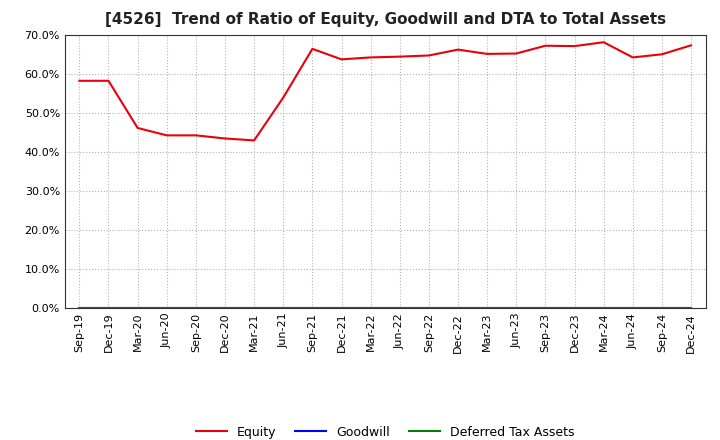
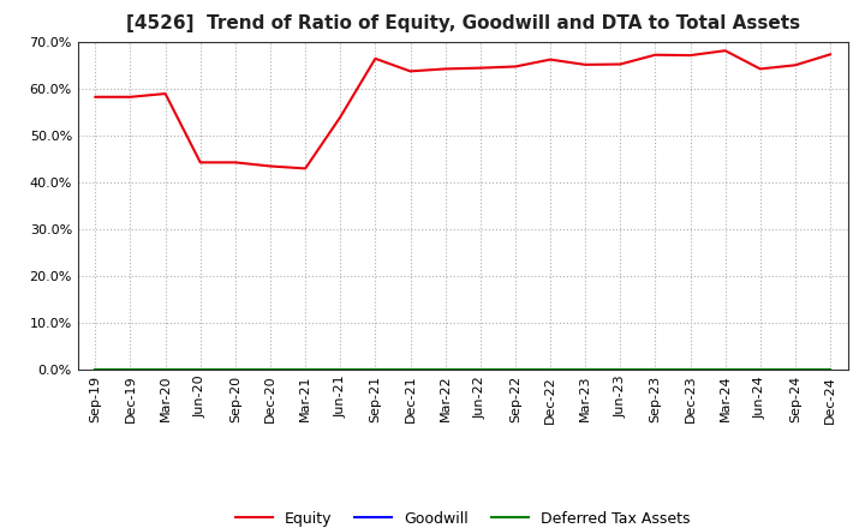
Equity/Mar-20: 46.2% -> 59.0%
